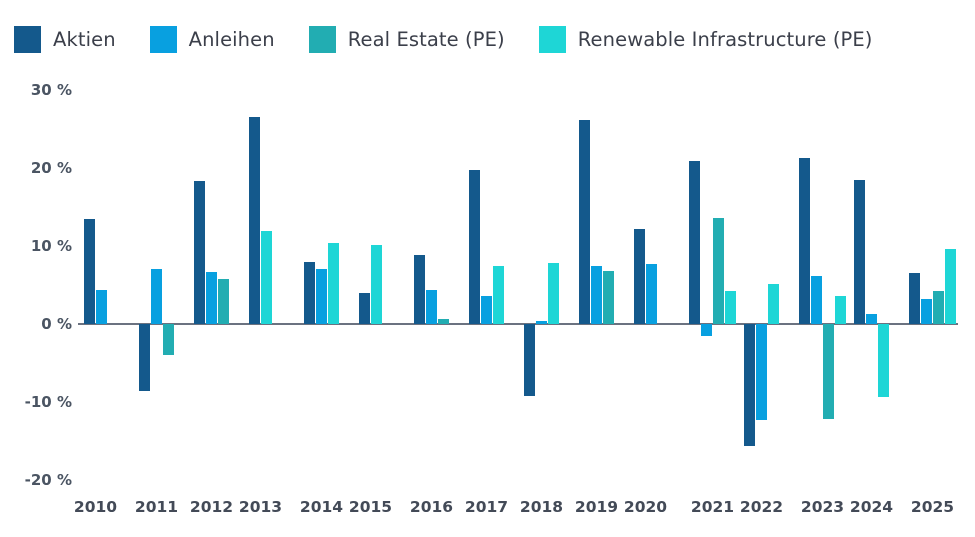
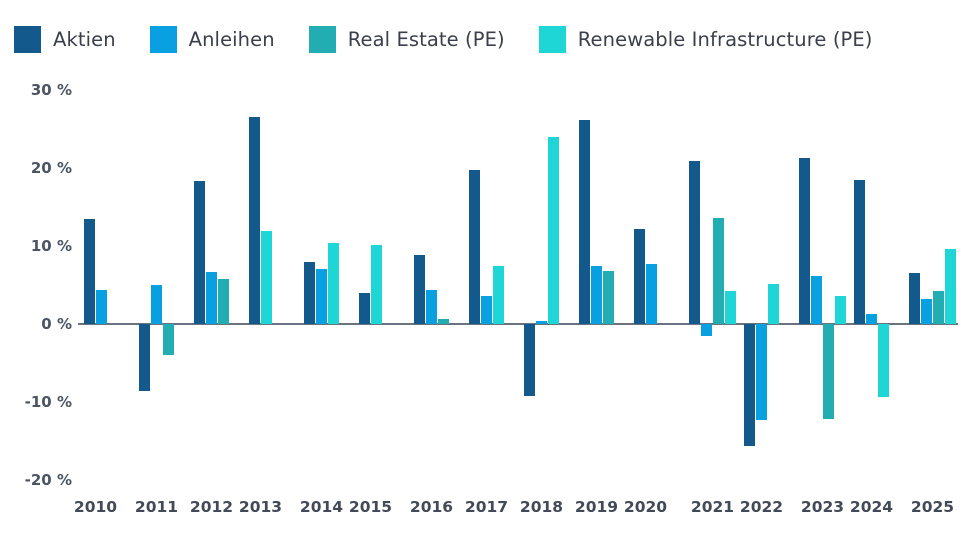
Anleihen/2011: 7% -> 5%
Renewable Infrastructure (PE)/2018: 8% -> 24%
